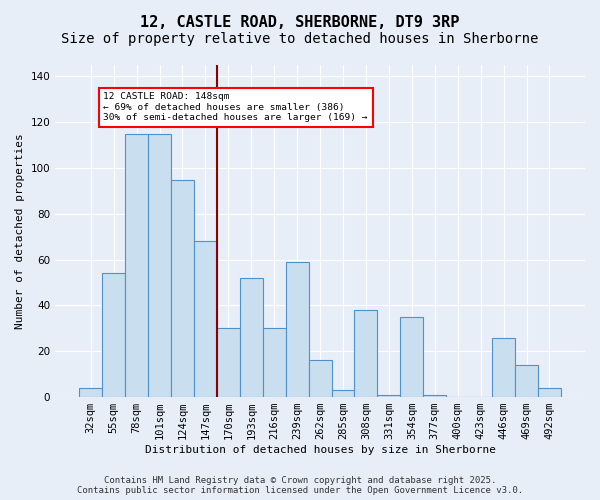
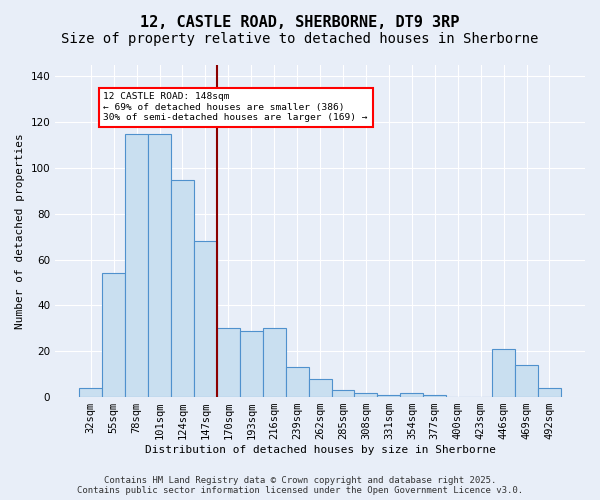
193sqm: 52 -> 29
239sqm: 59 -> 13
262sqm: 16 -> 8
308sqm: 38 -> 2
354sqm: 35 -> 2
446sqm: 26 -> 21
